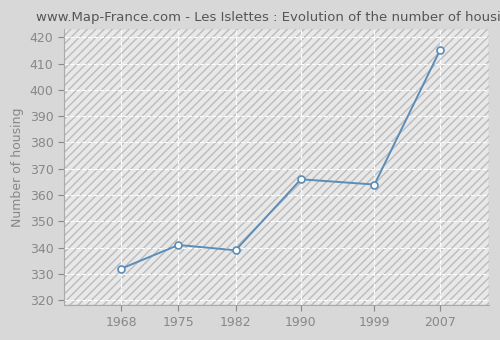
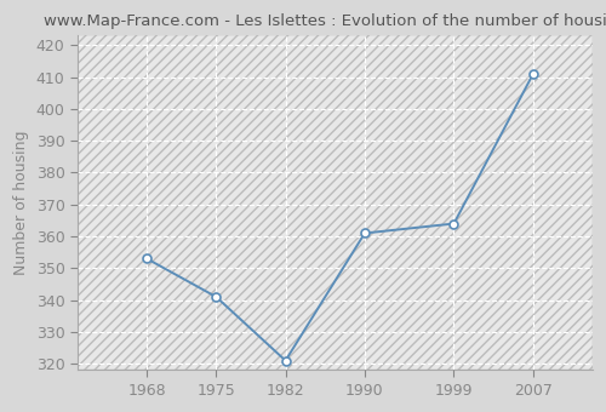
1968: 332 -> 353
1982: 339 -> 321
1990: 366 -> 361
2007: 415 -> 411
